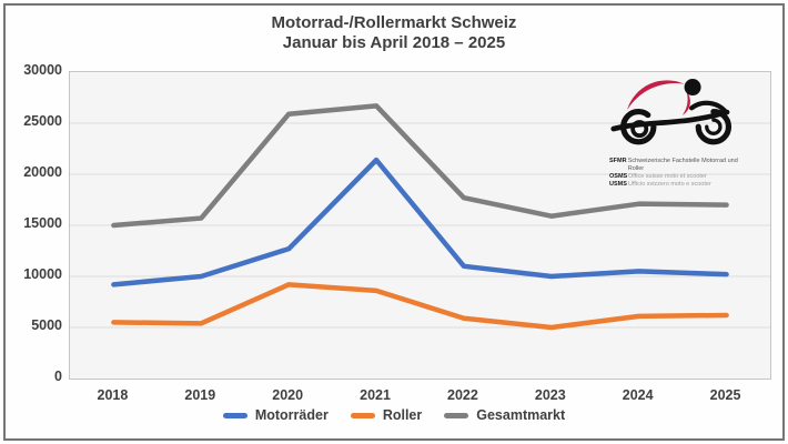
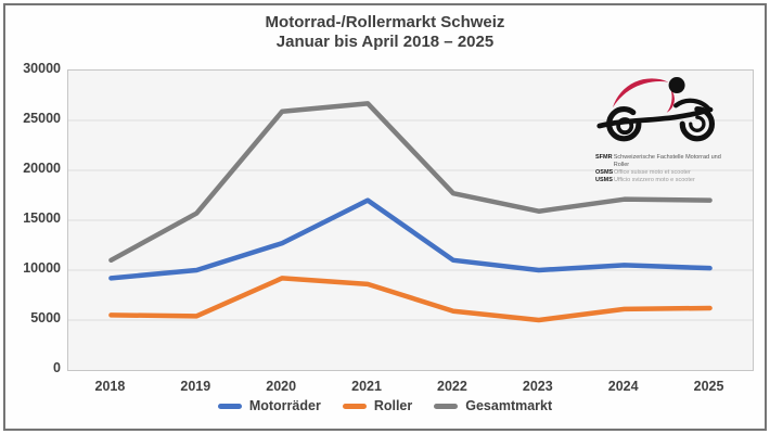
Gesamtmarkt/2018: 15000 -> 11000
Motorräder/2021: 21000 -> 17000
